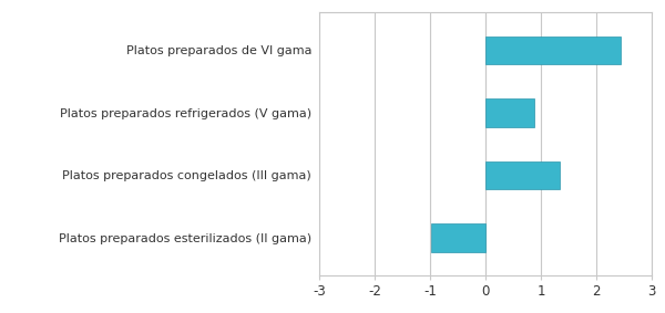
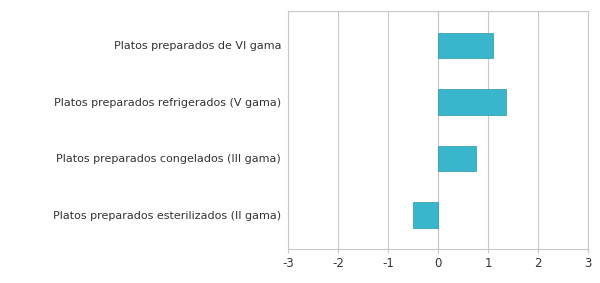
Platos preparados de VI gama: 2.44 -> 1.10
Platos preparados refrigerados (V gama): 0.88 -> 1.35
Platos preparados congelados (III gama): 1.34 -> 0.75
Platos preparados esterilizados (II gama): -0.98 -> -0.50
